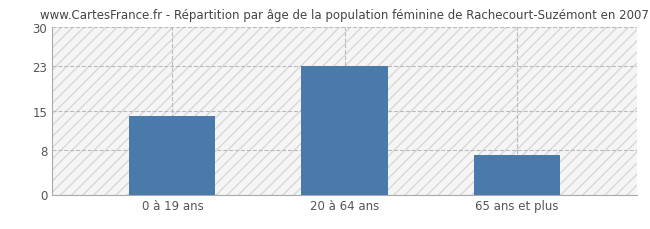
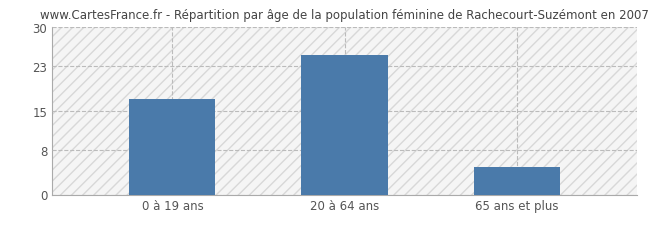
0 à 19 ans: 14 -> 17
20 à 64 ans: 23 -> 25
65 ans et plus: 7 -> 5
